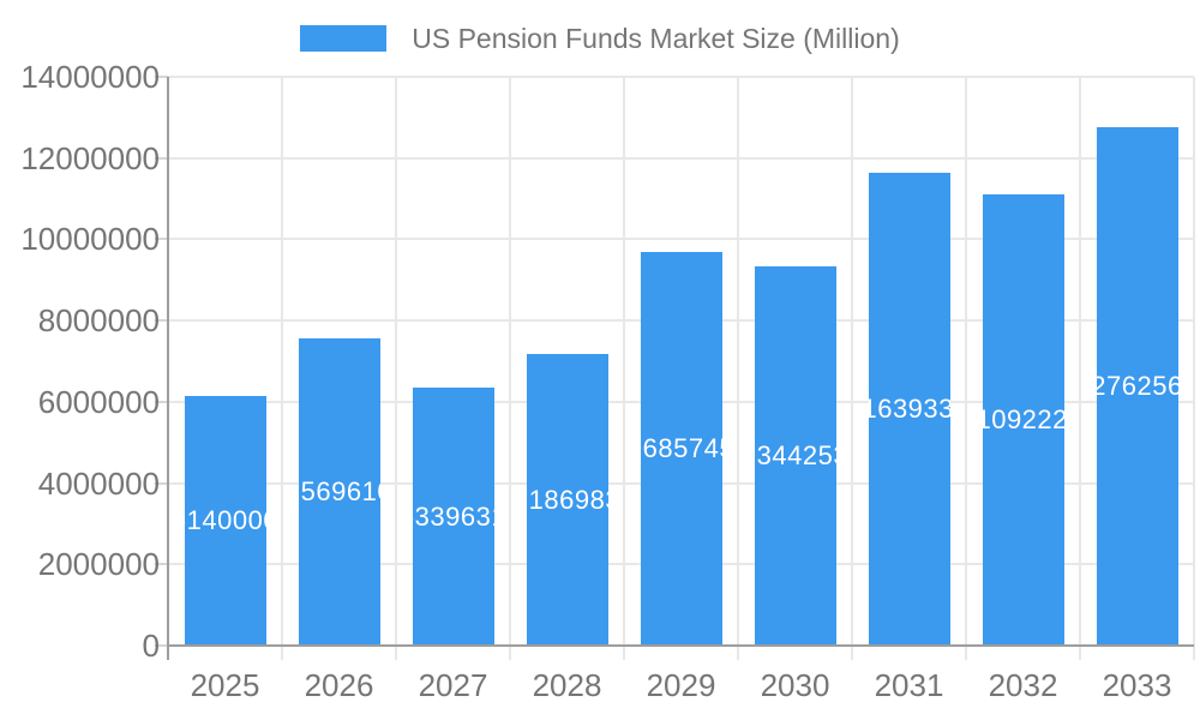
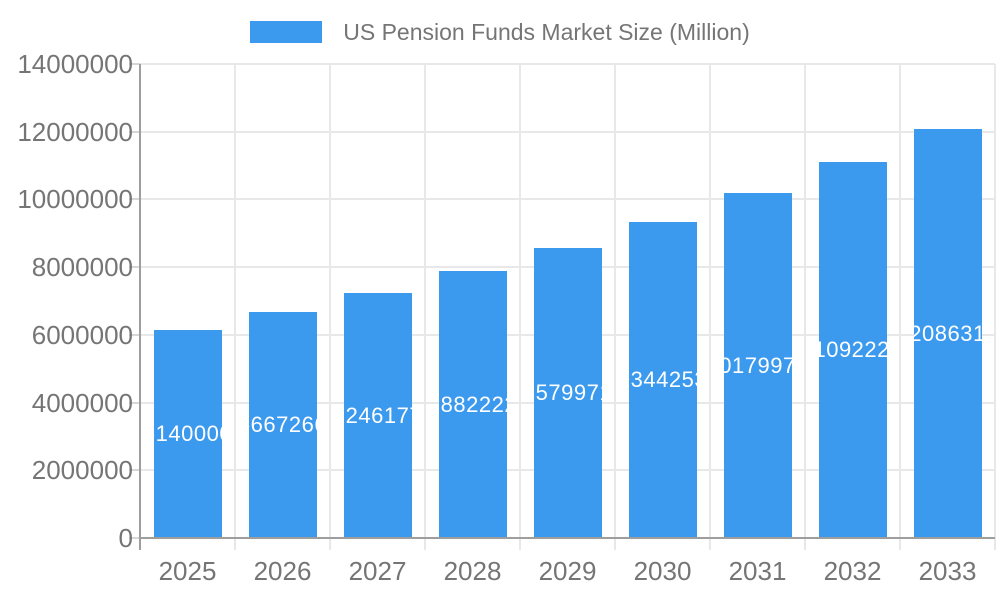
2026: 7569610 -> 6667266
2027: 6339631 -> 7246177
2028: 7186983 -> 7882222
2029: 9685745 -> 8579971
2031: 11639339 -> 10179971
2033: 12762565 -> 12086314
